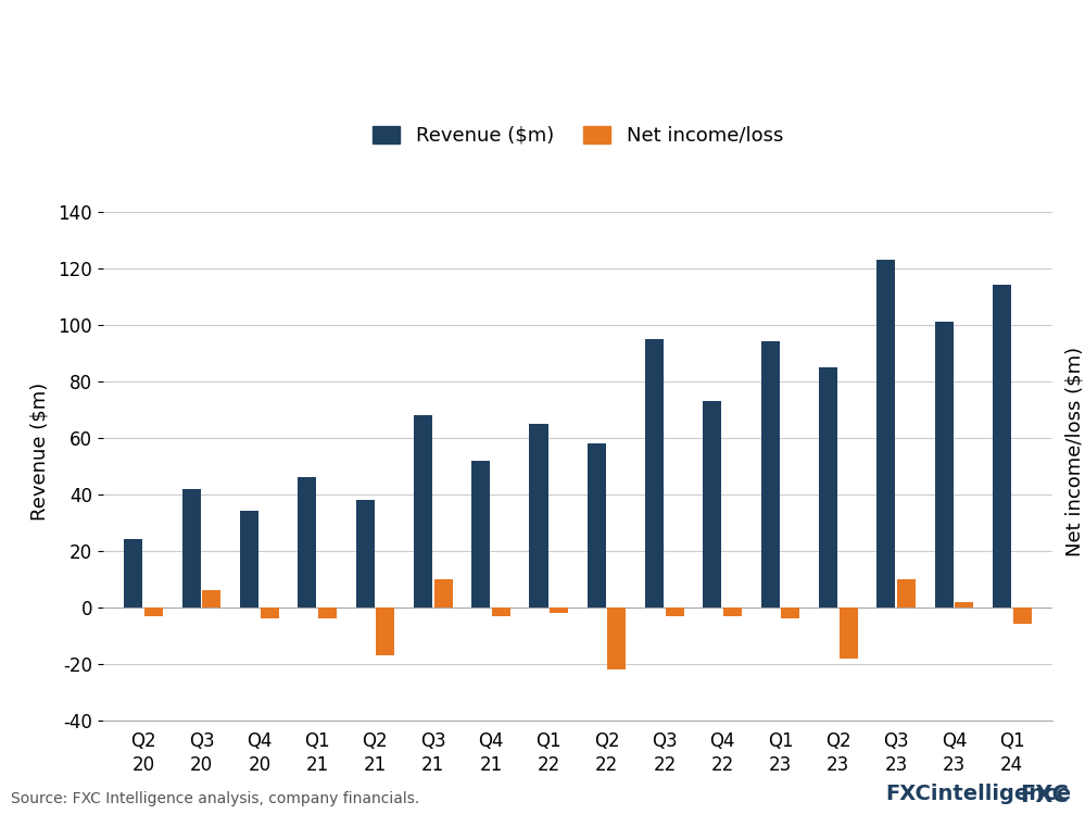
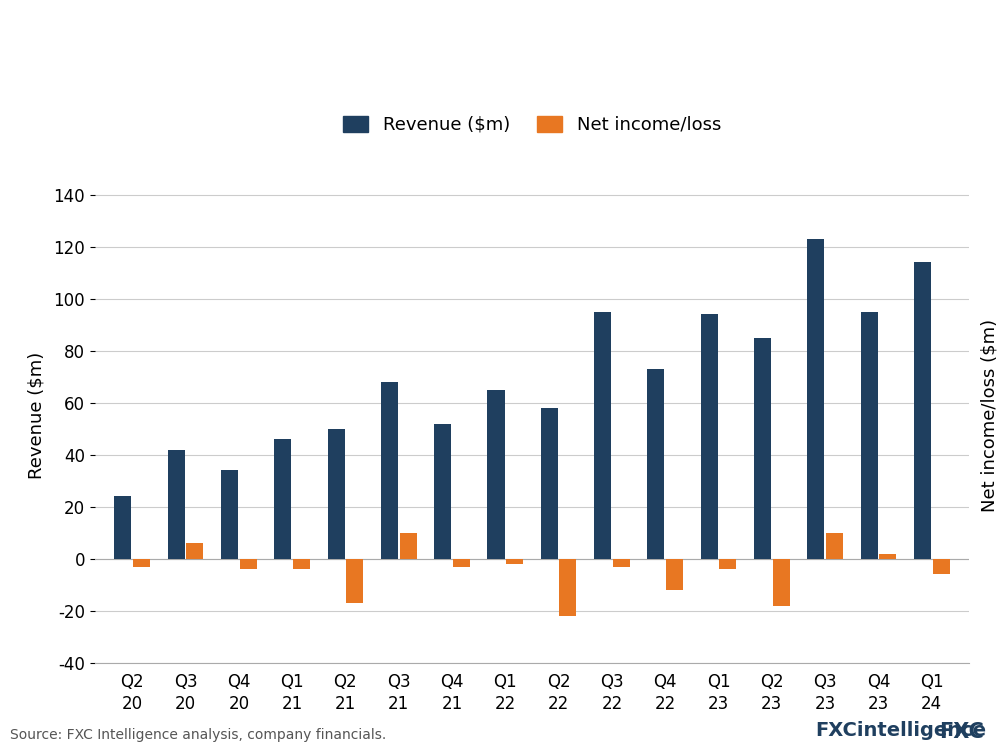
Revenue ($m)/Q2 21: 38 -> 50
Net income/loss/Q4 22: -3 -> -12
Revenue ($m)/Q4 23: 101 -> 95
